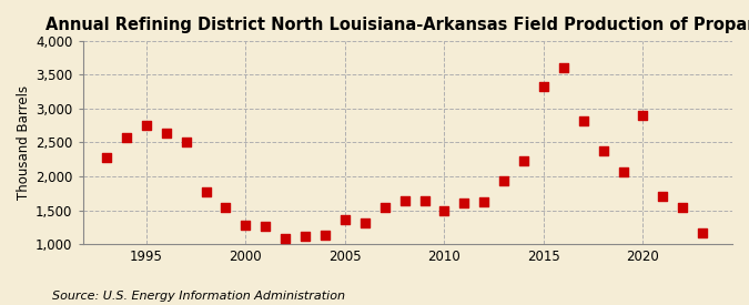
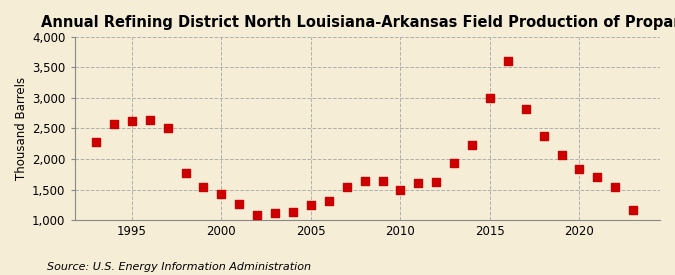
1995: 2,760 -> 2,620
2000: 1,280 -> 1,420
2005: 1,360 -> 1,250
2015: 3,320 -> 3,000
2020: 2,900 -> 1,840
